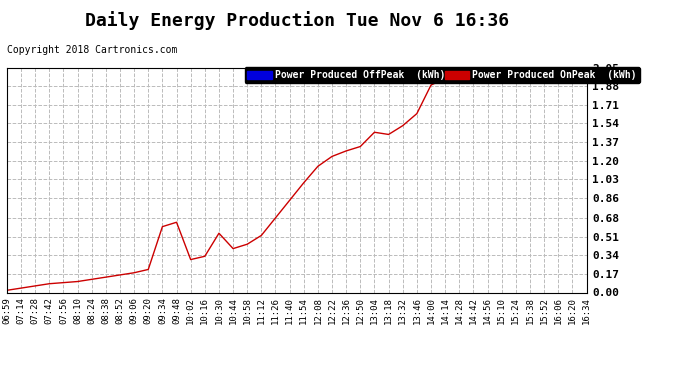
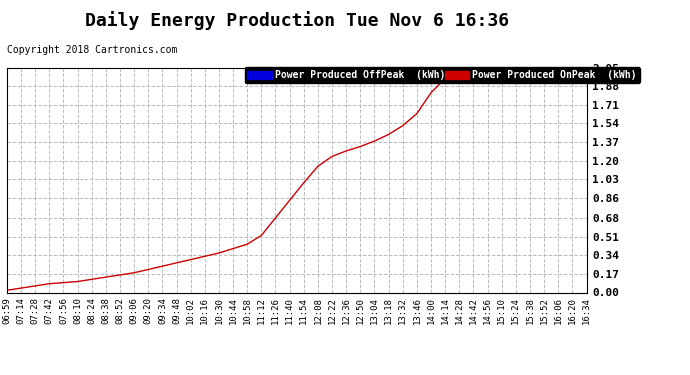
09:34: 0.60 -> 0.24
09:48: 0.64 -> 0.27
10:30: 0.54 -> 0.36
13:04: 1.46 -> 1.38
14:00: 1.89 -> 1.82
